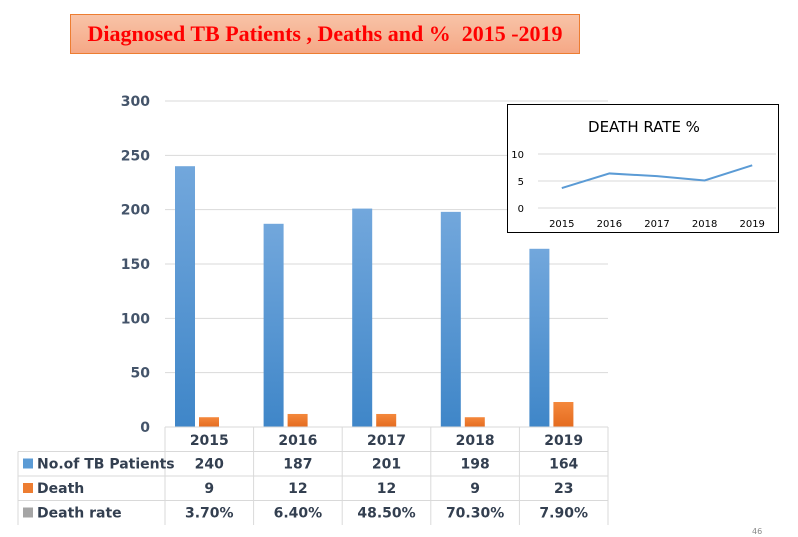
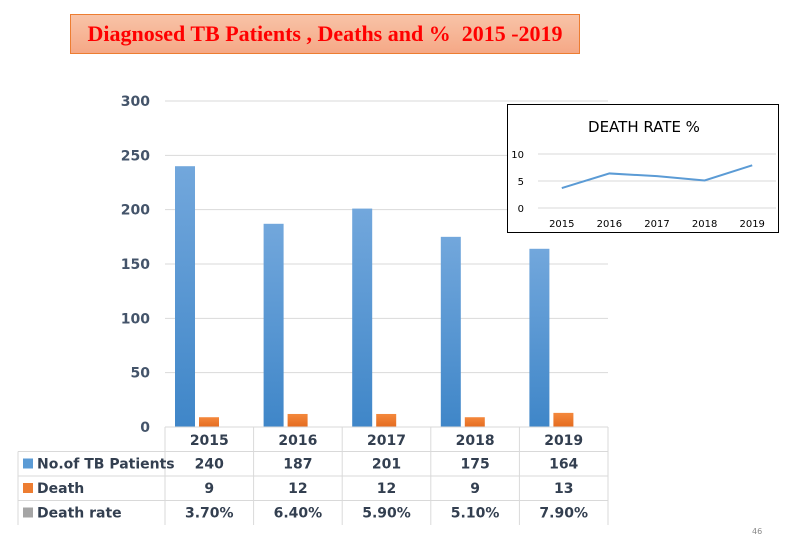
Diagnosed TB Patients , Deaths and % 2015 -2019/Death rate/2017: 48.50% -> 5.90%
Diagnosed TB Patients , Deaths and % 2015 -2019/No.of TB Patients/2018: 198 -> 175
Diagnosed TB Patients , Deaths and % 2015 -2019/Death rate/2018: 70.30% -> 5.10%
Diagnosed TB Patients , Deaths and % 2015 -2019/Death/2019: 23 -> 13
